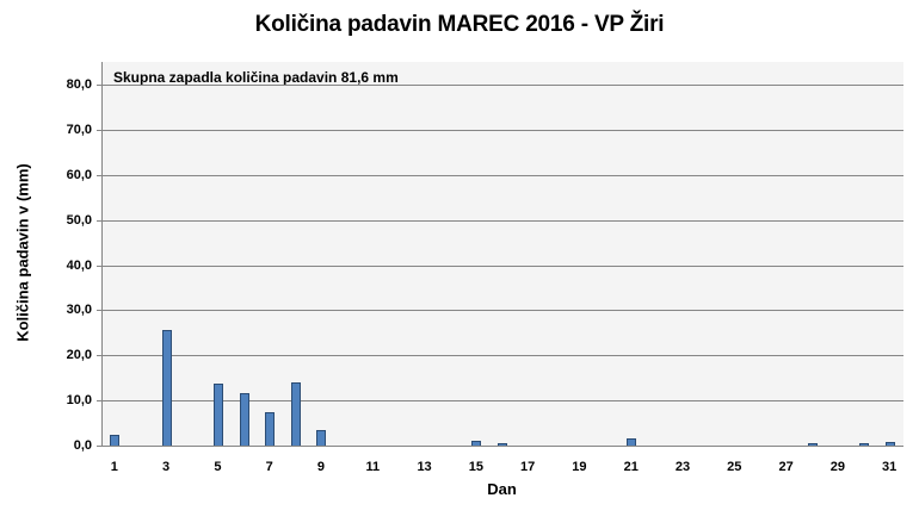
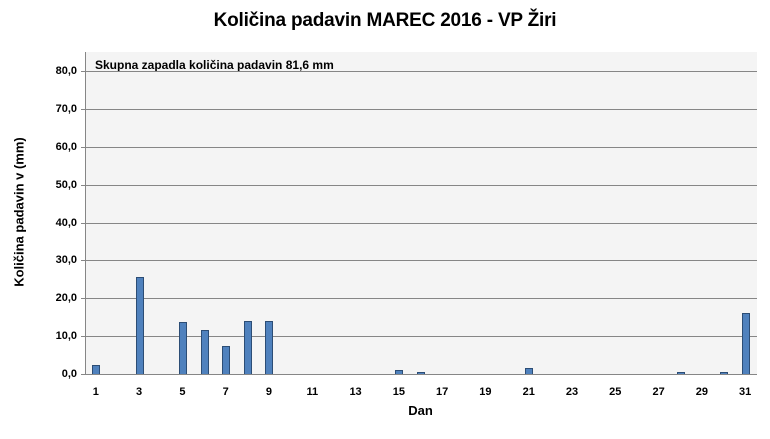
9: 3 -> 14
31: 1 -> 16
